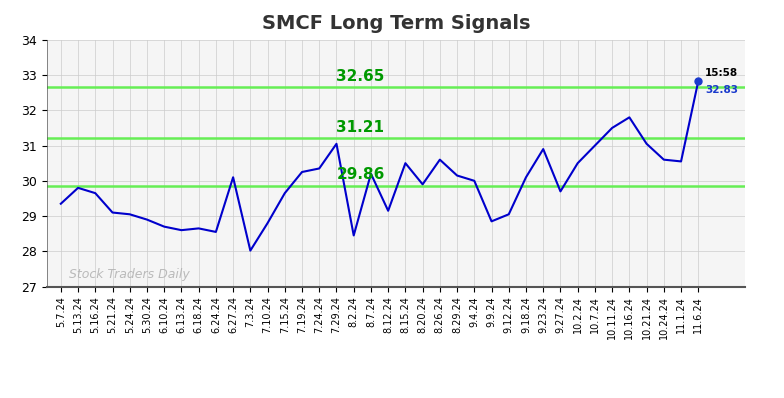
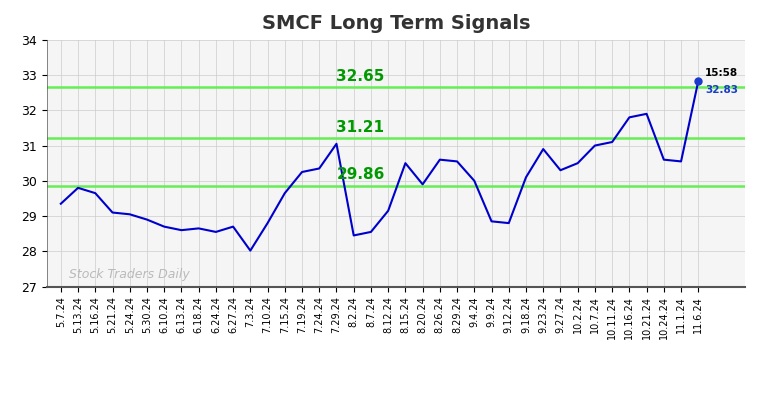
6.27.24: 30.10 -> 28.70
8.7.24: 30.20 -> 28.55
8.29.24: 30.15 -> 30.55
9.12.24: 29.05 -> 28.80
9.27.24: 29.70 -> 30.30
10.11.24: 31.50 -> 31.10
10.21.24: 31.05 -> 31.90
